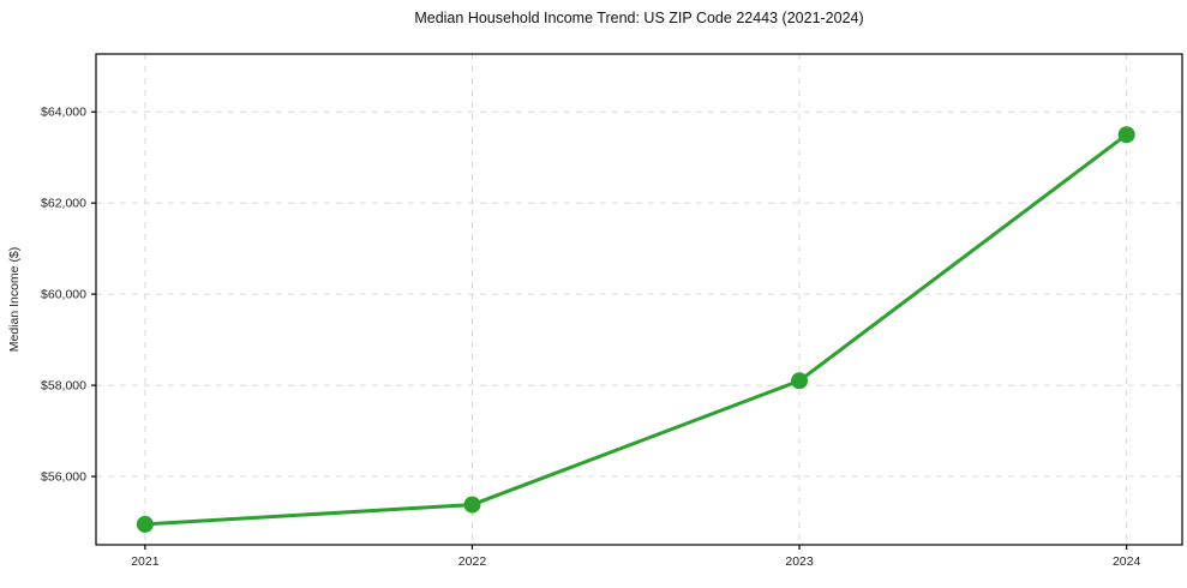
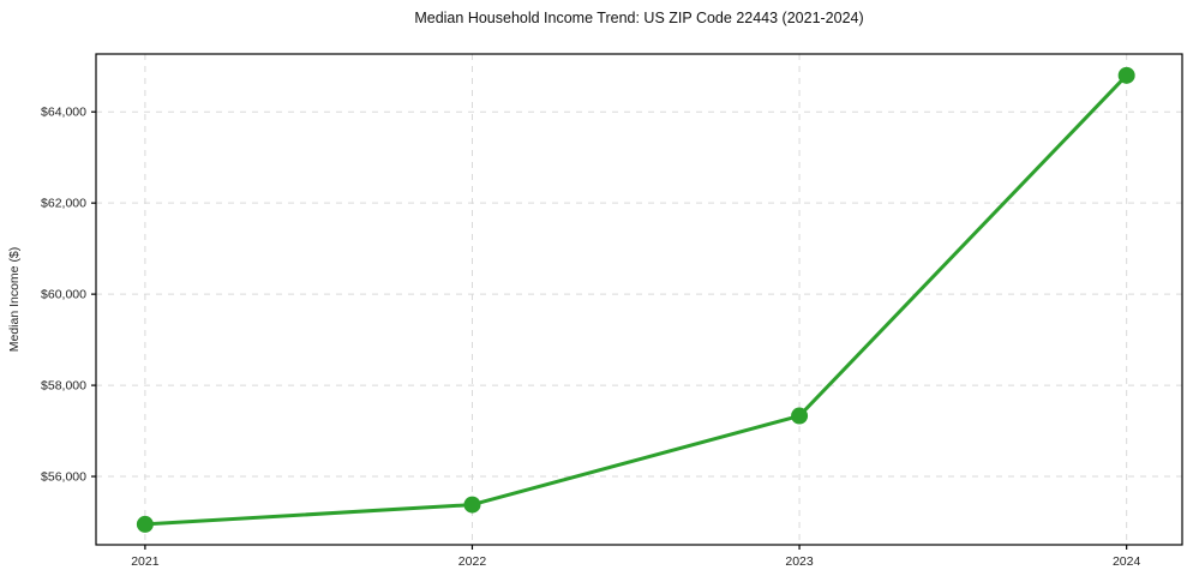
2023: $58100 -> $57300
2024: $63500 -> $64800
